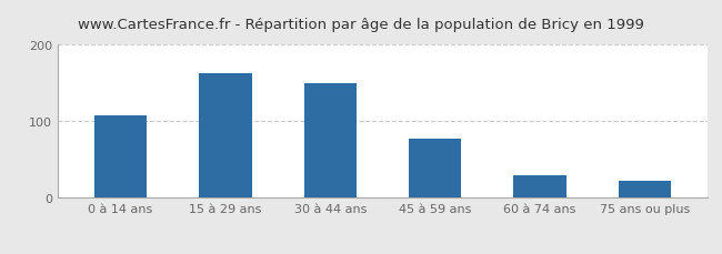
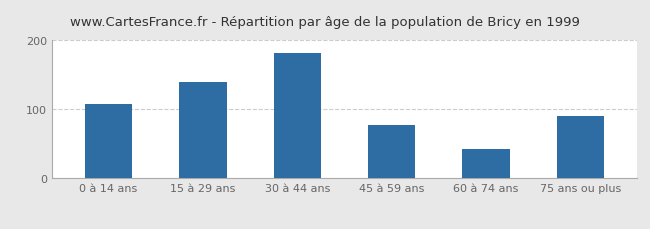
15 à 29 ans: 163 -> 140
30 à 44 ans: 150 -> 182
60 à 74 ans: 30 -> 42
75 ans ou plus: 22 -> 90
